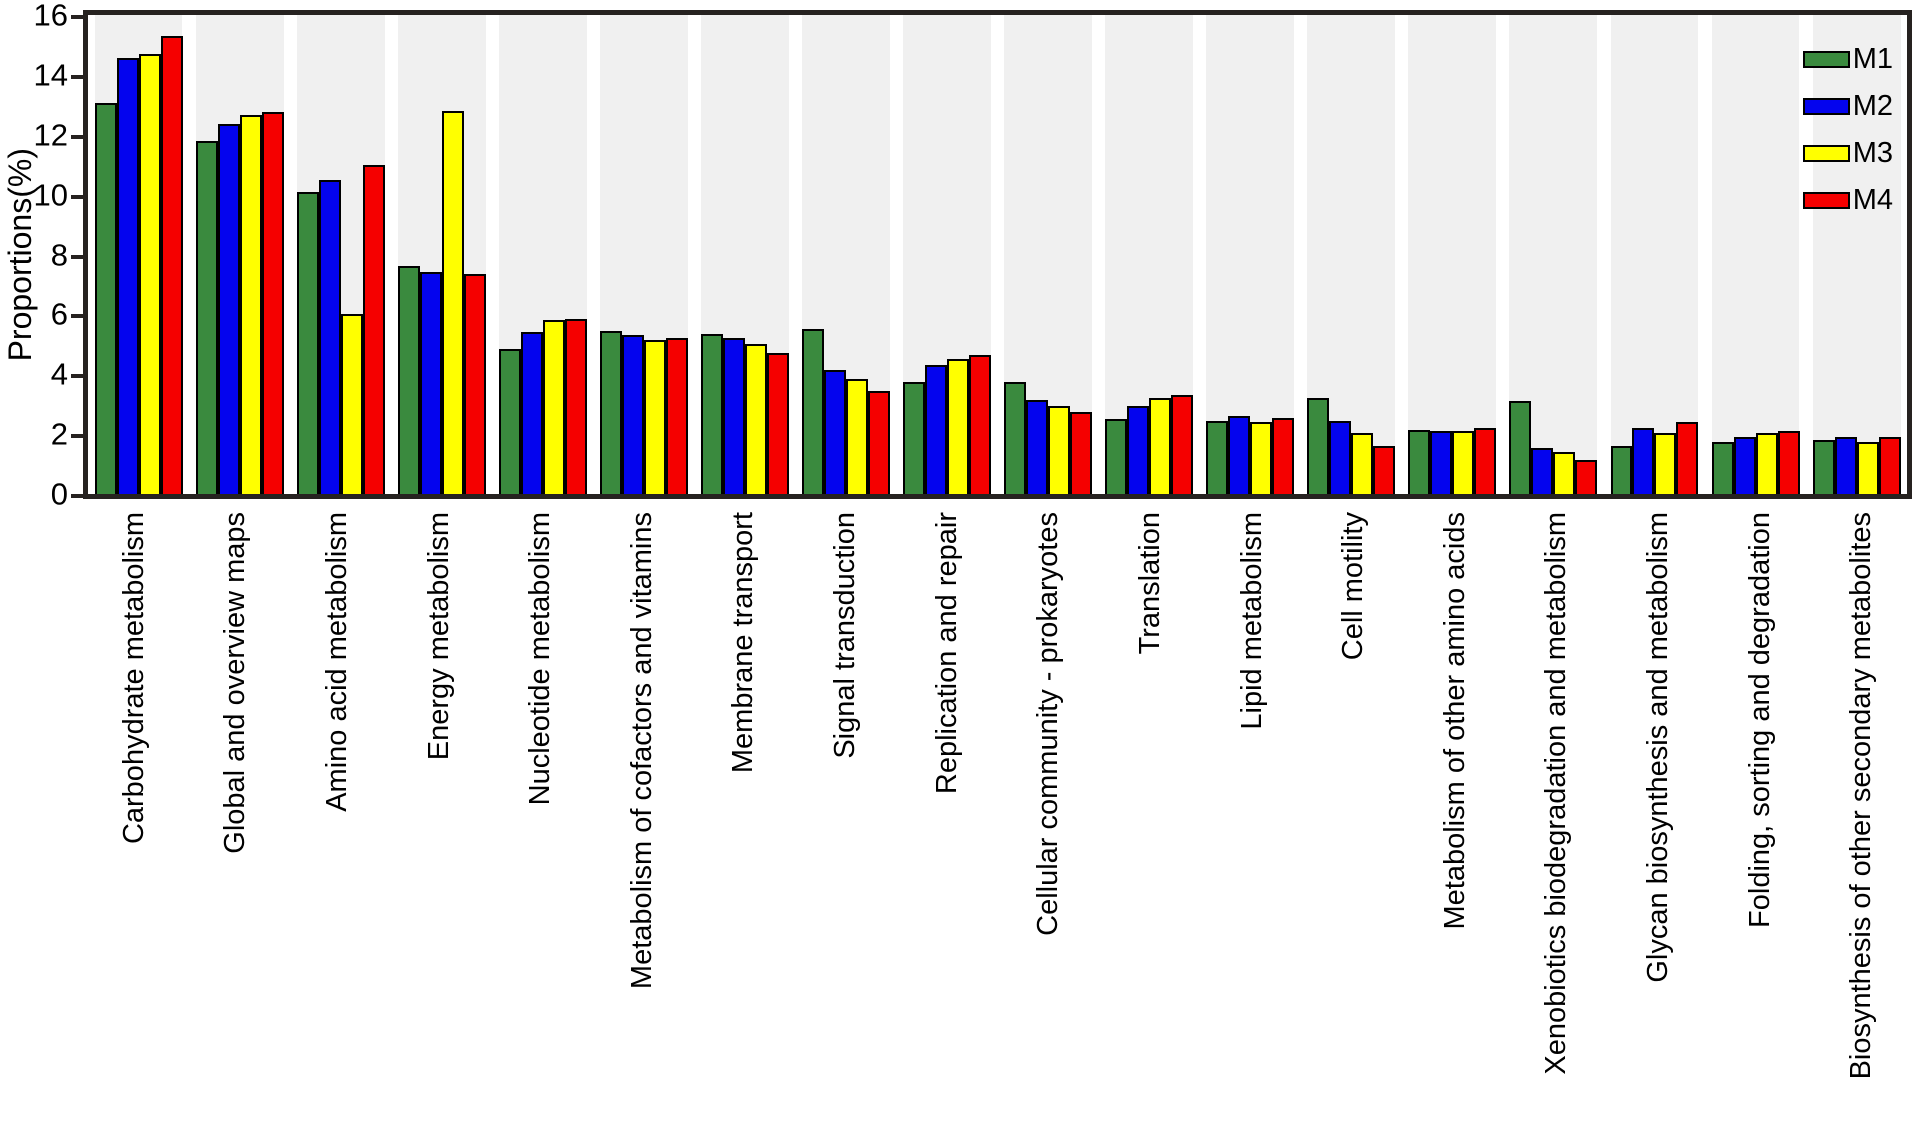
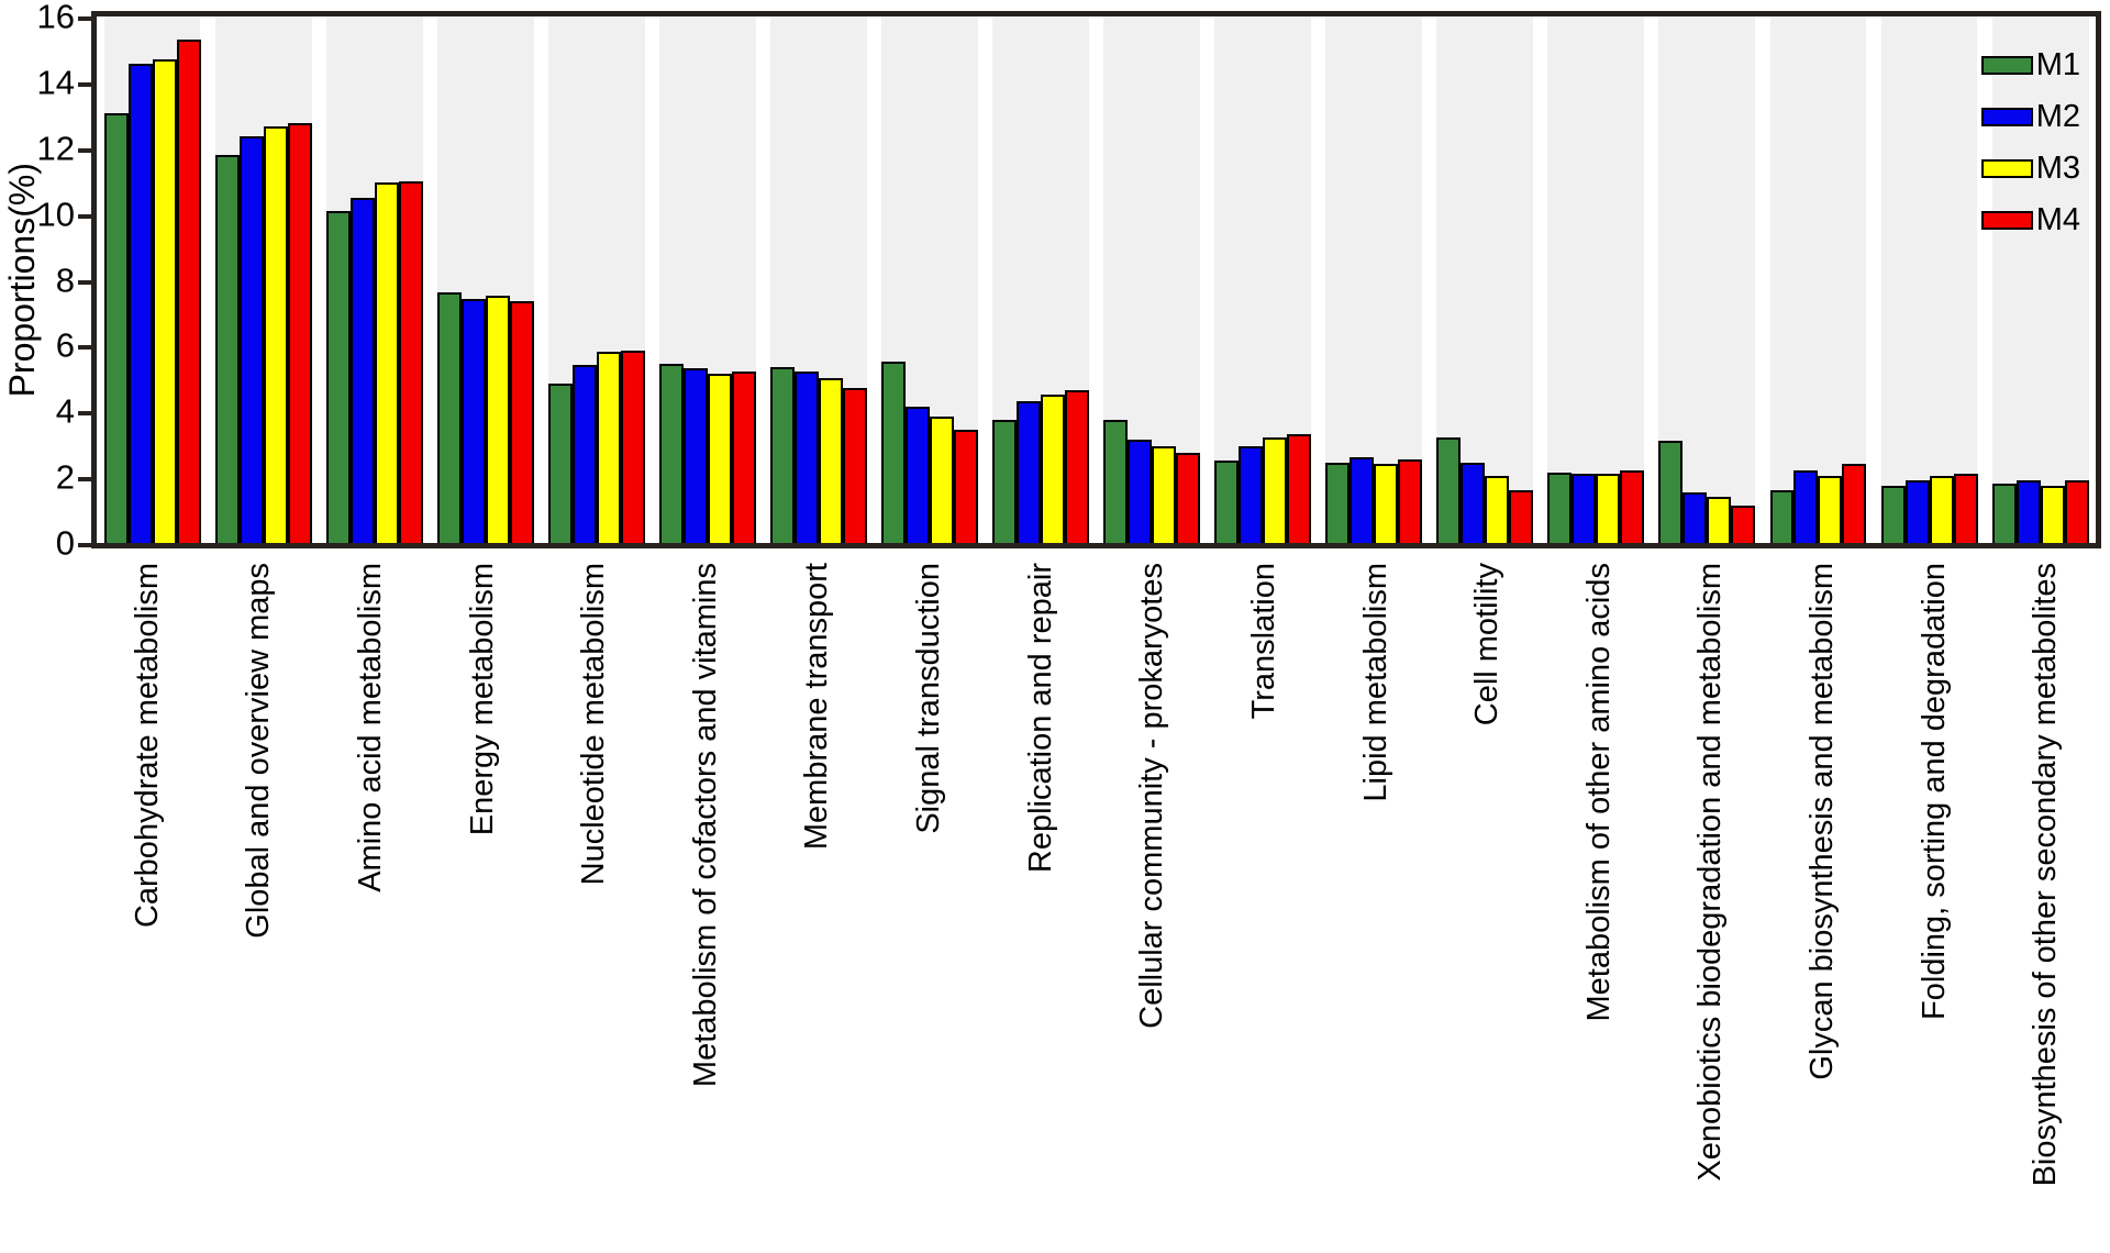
M3/Amino acid metabolism: 6.0 -> 10.9
M3/Energy metabolism: 12.8 -> 7.5
